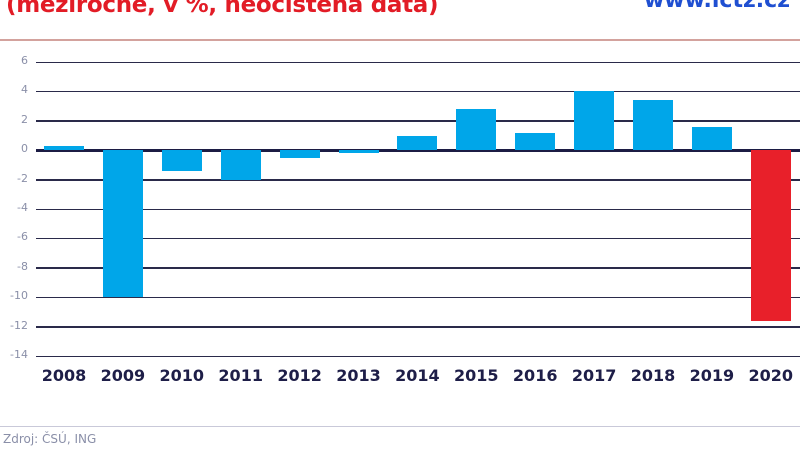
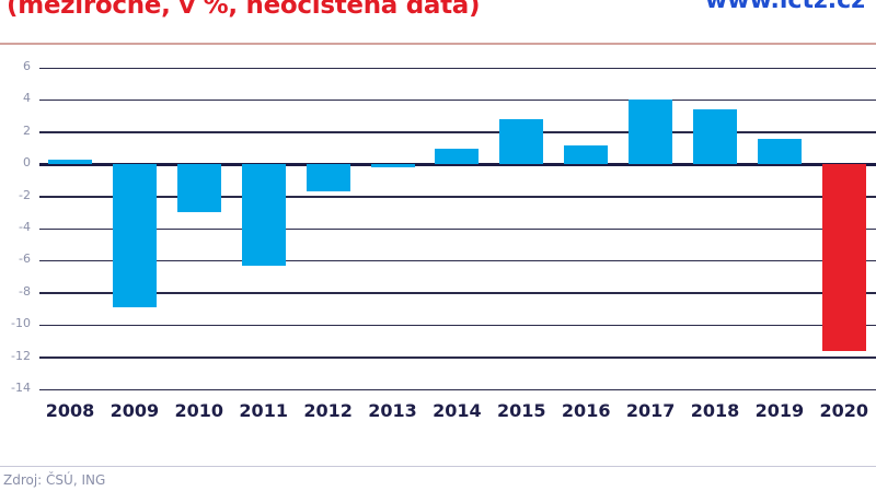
2009: -10.0 -> -8.9
2010: -1.4 -> -3.0
2011: -2.0 -> -6.3
2012: -0.5 -> -1.7
